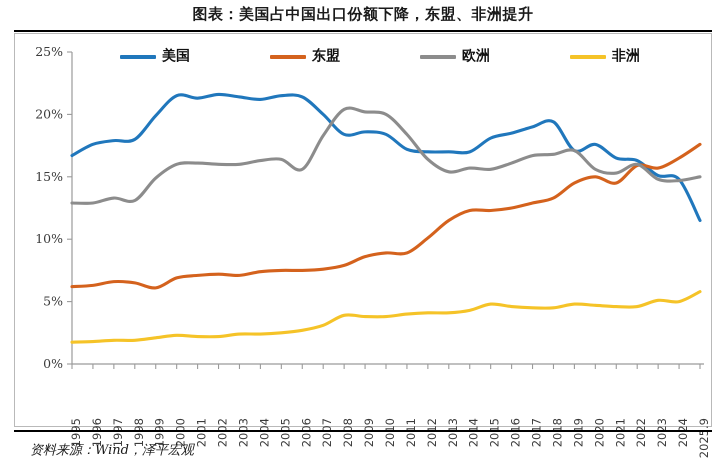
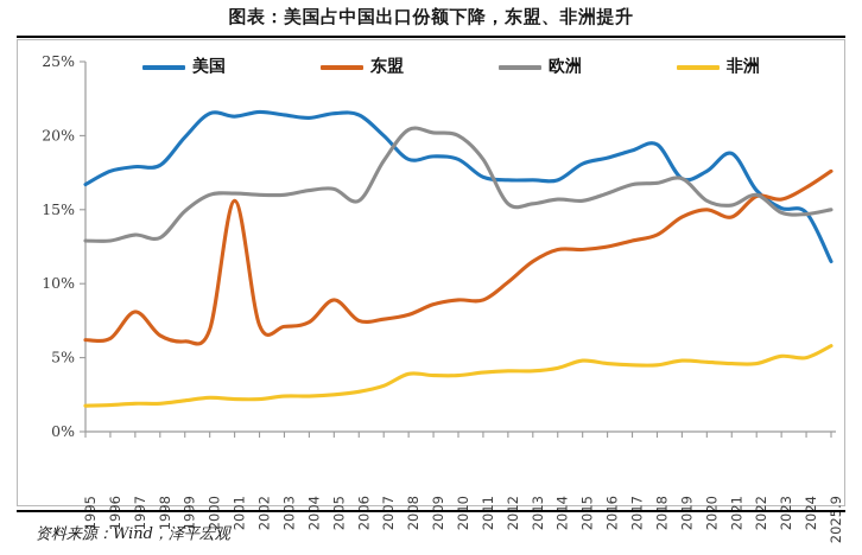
东盟/1997: 6.6% -> 8.1%
东盟/2001: 7.1% -> 15.6%
东盟/2005: 7.5% -> 8.9%
欧洲/2012: 16.4% -> 15.4%
美国/2021: 16.5% -> 18.8%
